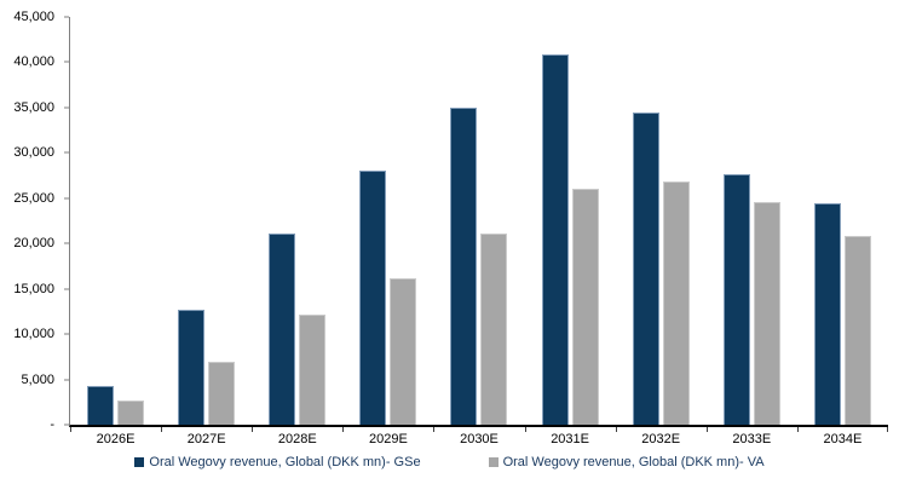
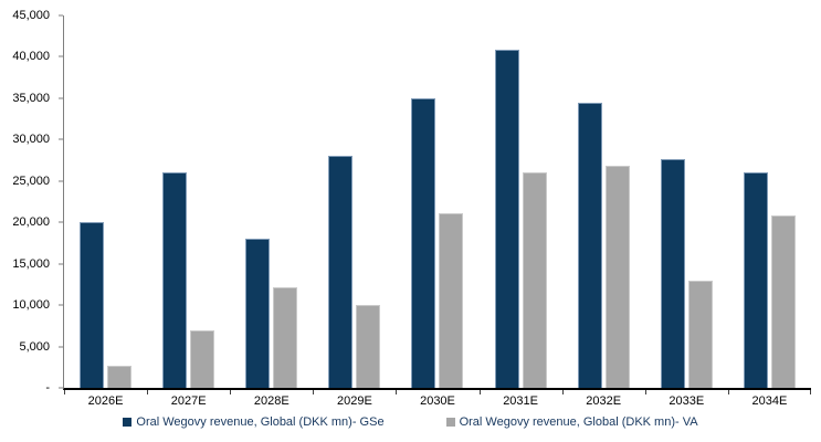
Oral Wegovy revenue, Global (DKK mn)- GSe/2026E: 4000 -> 20000
Oral Wegovy revenue, Global (DKK mn)- GSe/2027E: 13000 -> 26000
Oral Wegovy revenue, Global (DKK mn)- GSe/2028E: 21000 -> 18000
Oral Wegovy revenue, Global (DKK mn)- VA/2029E: 16000 -> 10000
Oral Wegovy revenue, Global (DKK mn)- VA/2033E: 25000 -> 13000
Oral Wegovy revenue, Global (DKK mn)- GSe/2034E: 24000 -> 26000
